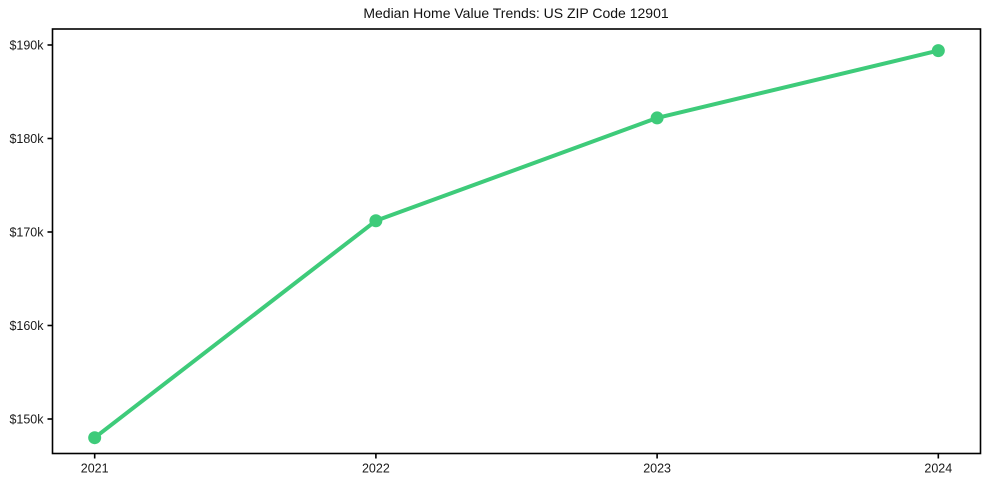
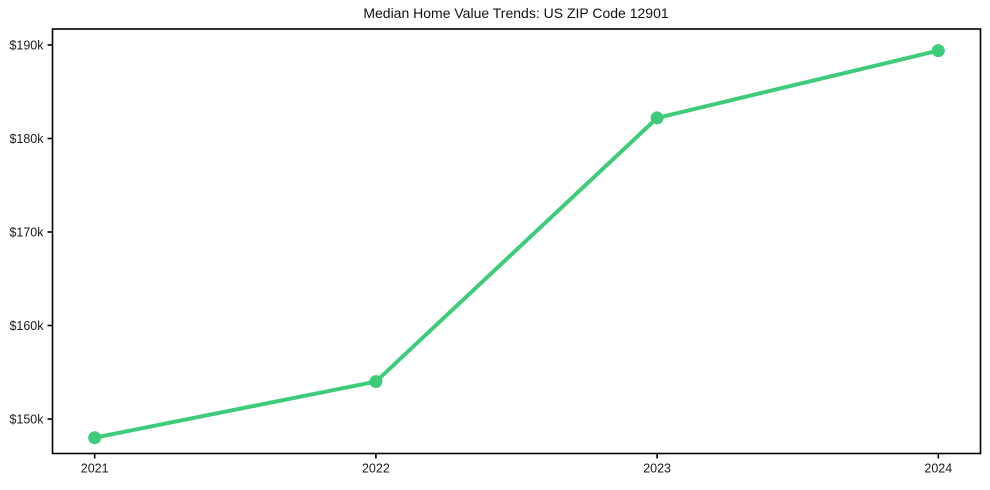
2022: $171k -> $154k
